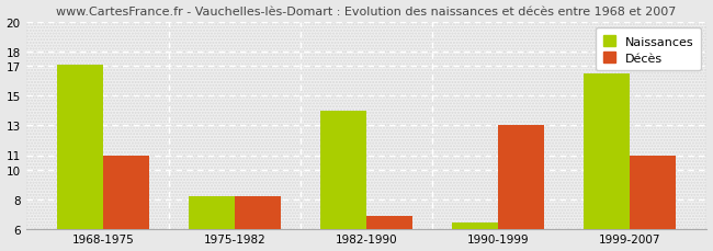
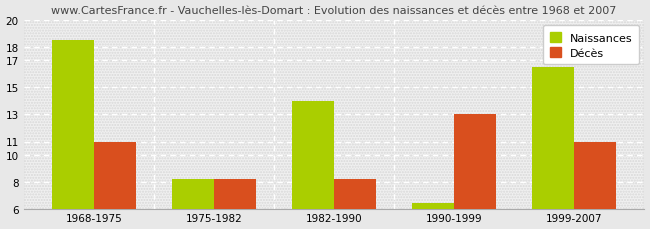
Naissances/1968-1975: 17.1 -> 18.5
Décès/1982-1990: 6.9 -> 8.2
